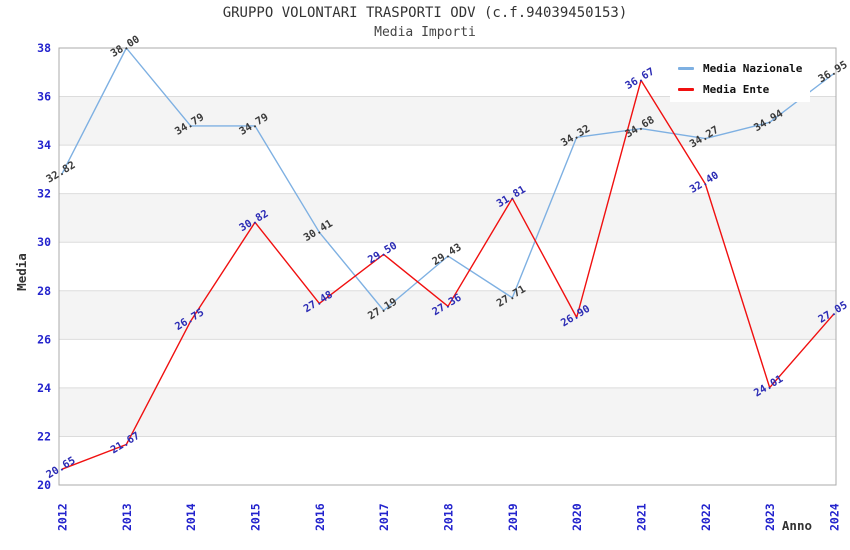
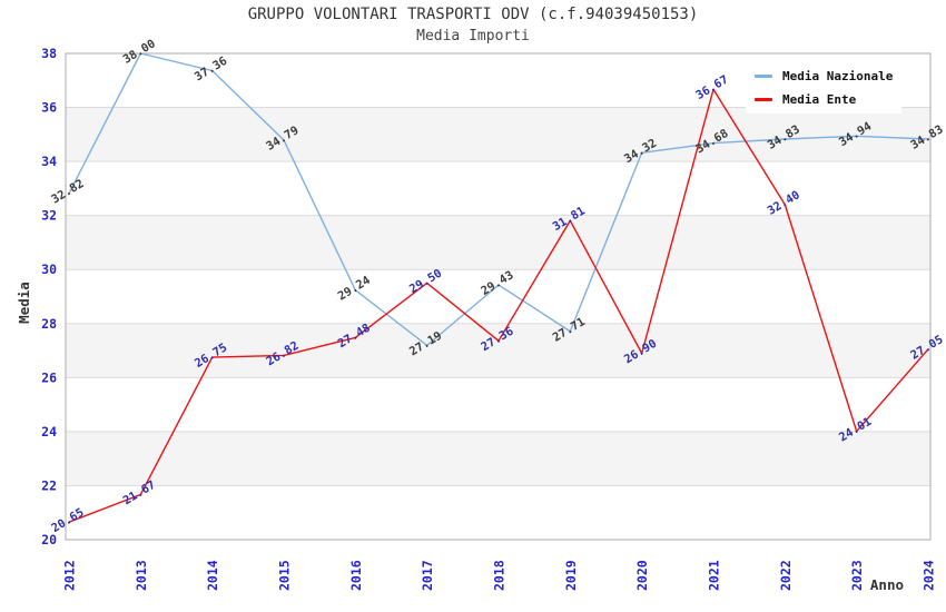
Media Nazionale/2014: 34.79 -> 37.36
Media Ente/2015: 30.82 -> 26.82
Media Nazionale/2016: 30.41 -> 29.24
Media Nazionale/2022: 34.27 -> 34.83
Media Nazionale/2024: 36.95 -> 34.83
